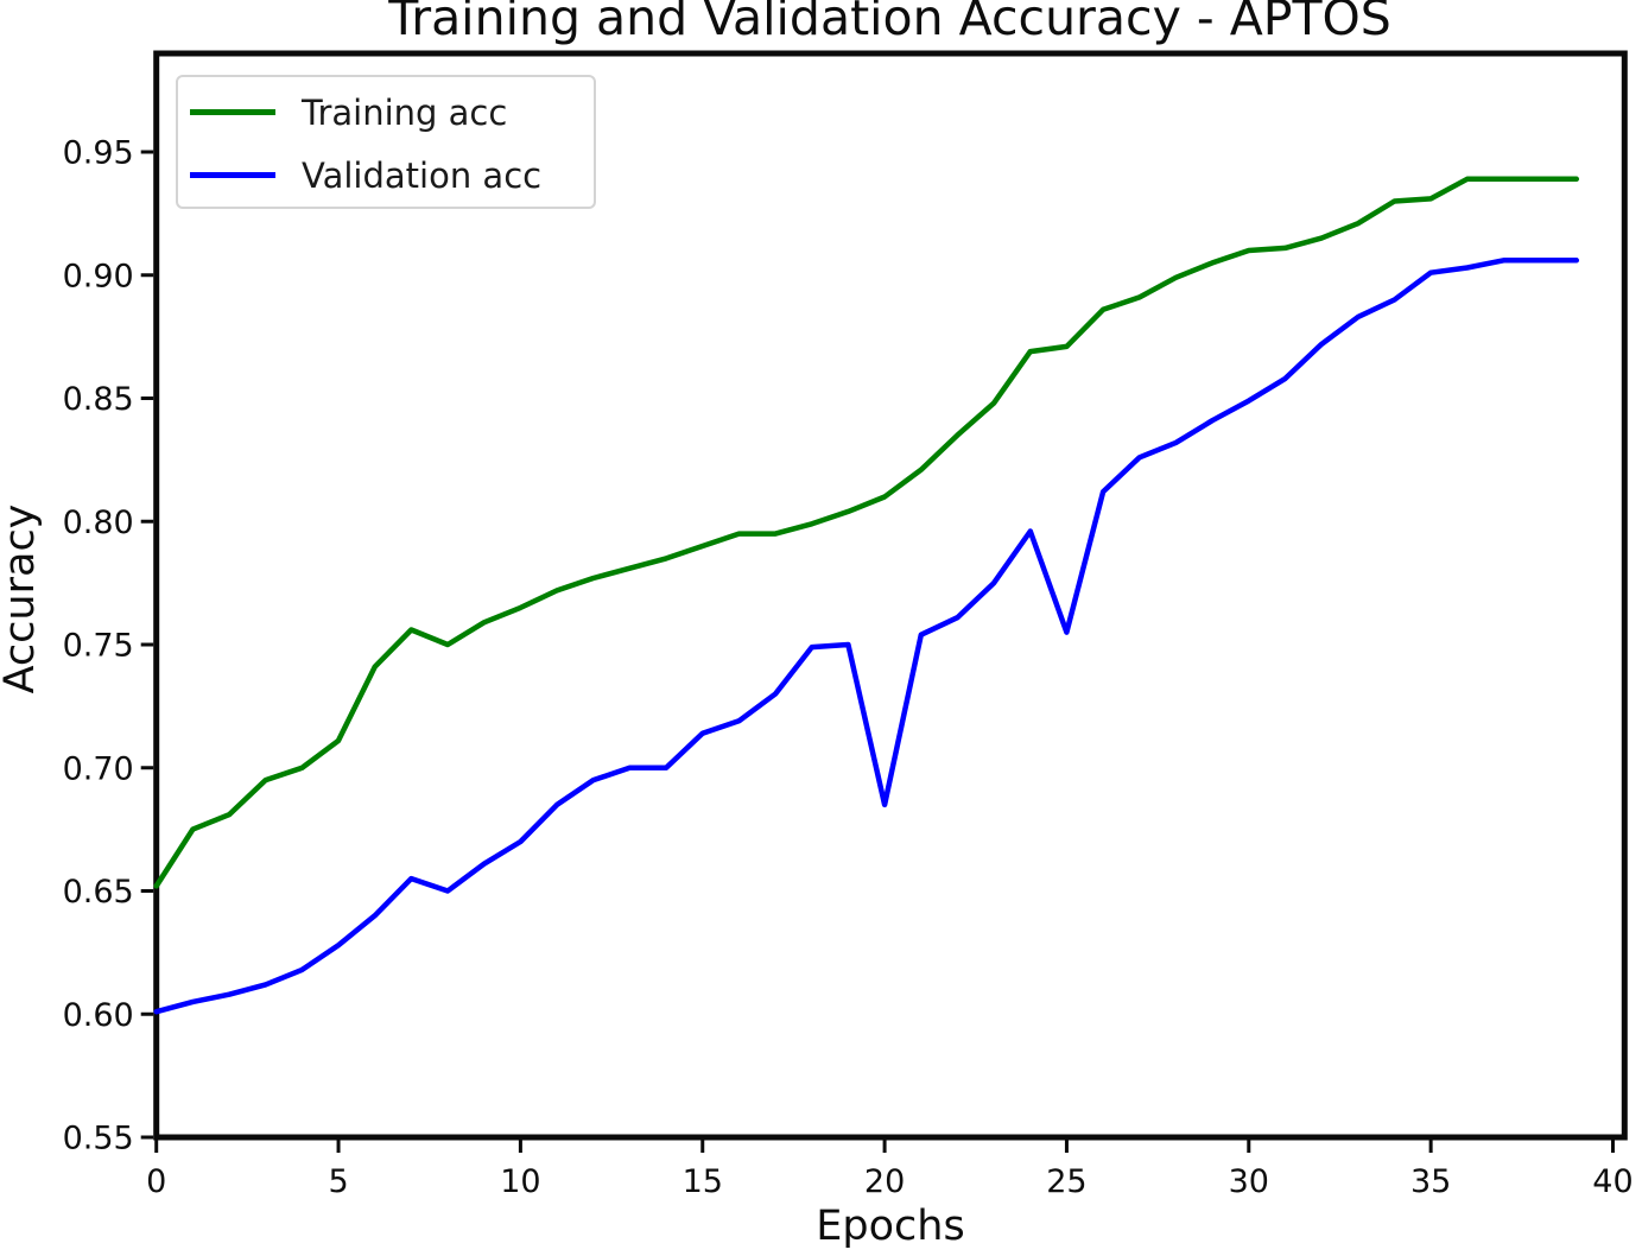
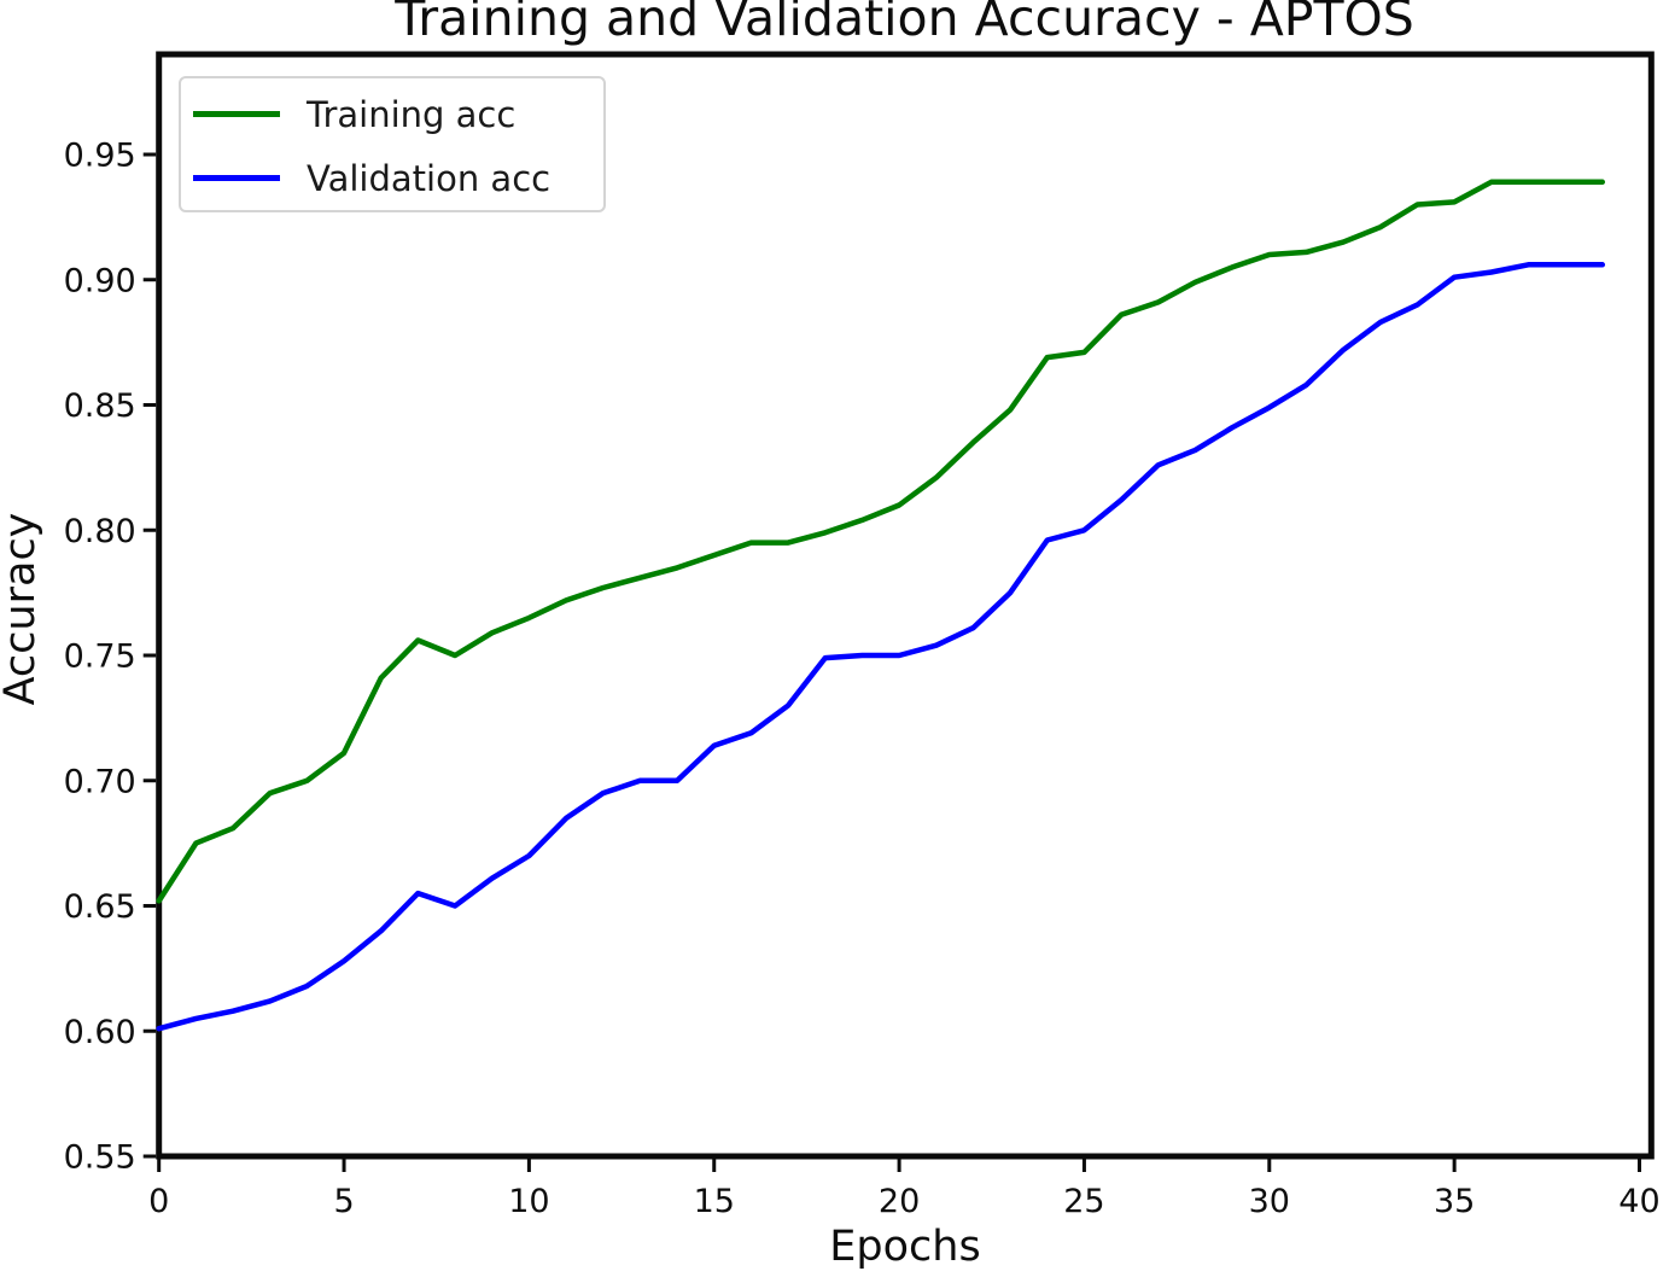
Validation acc/20: 0.685 -> 0.750
Validation acc/25: 0.755 -> 0.800
